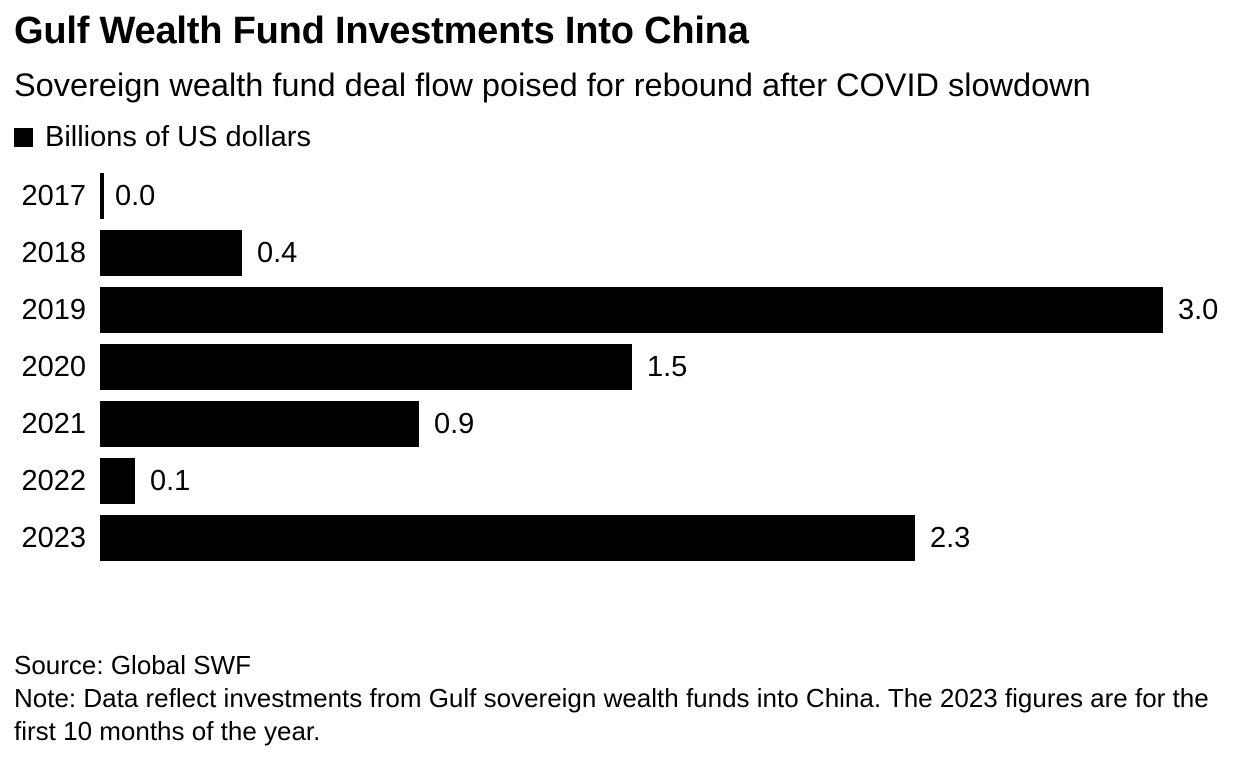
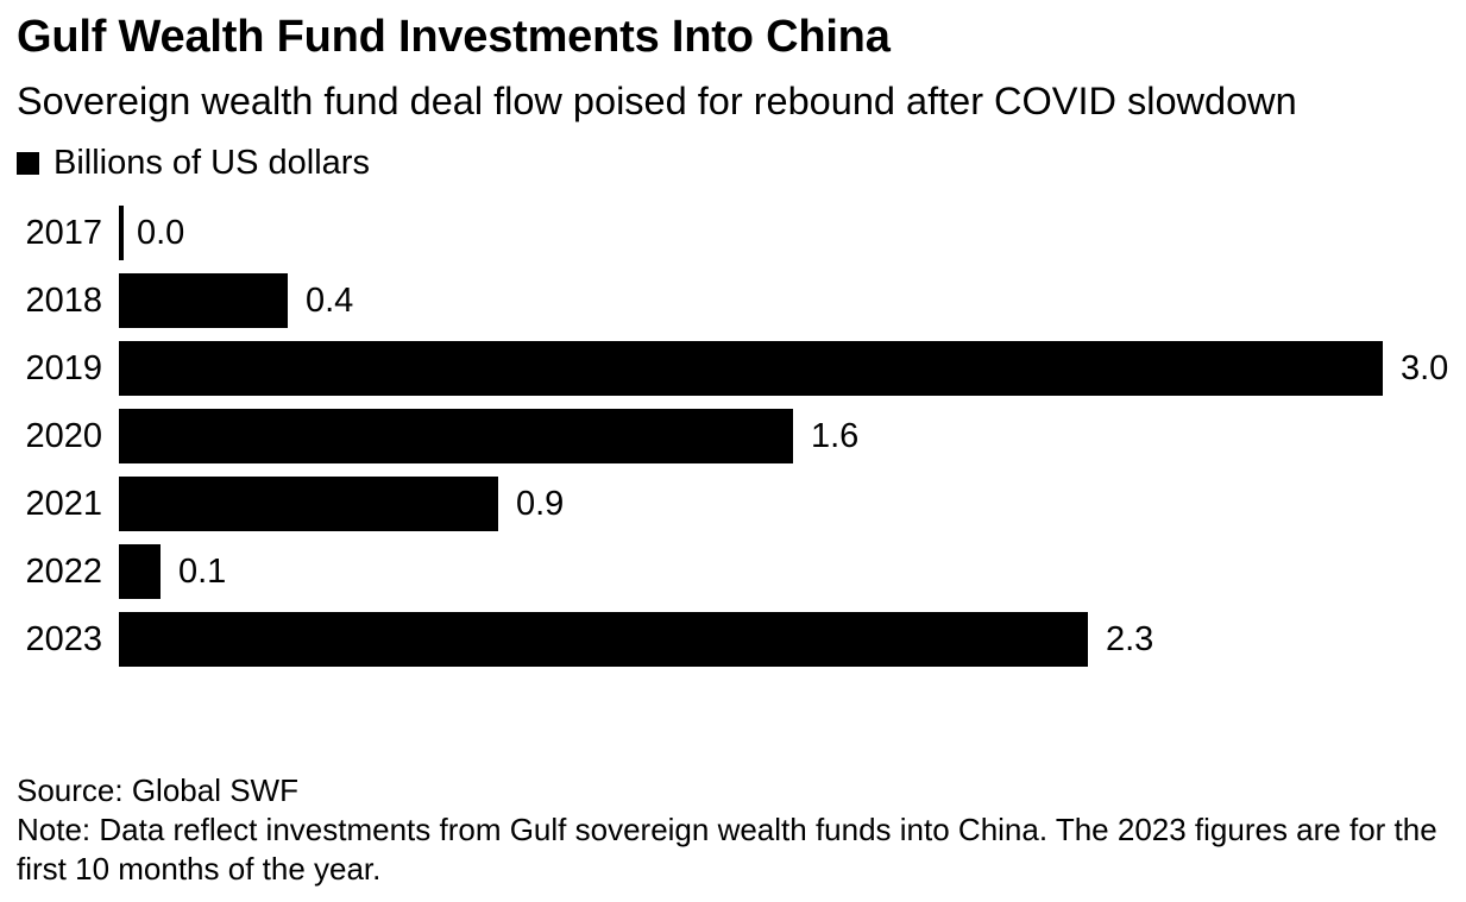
2020: 1.5 -> 1.6
